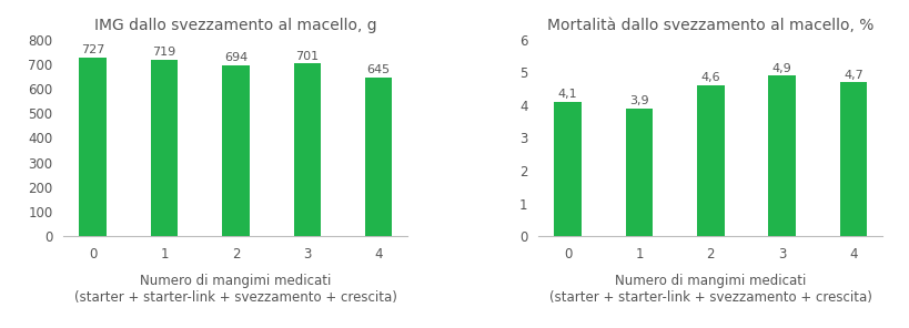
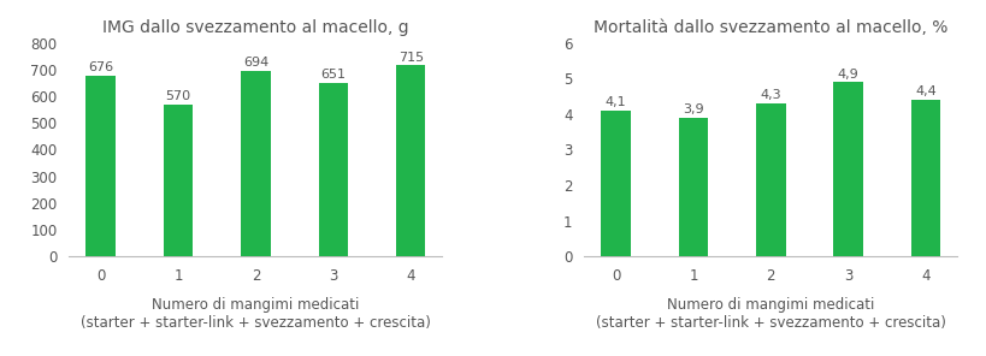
IMG dallo svezzamento al macello, g/0: 727 -> 676
IMG dallo svezzamento al macello, g/1: 719 -> 570
IMG dallo svezzamento al macello, g/3: 701 -> 651
IMG dallo svezzamento al macello, g/4: 645 -> 715
Mortalità dallo svezzamento al macello, %/2: 4,6 -> 4,3
Mortalità dallo svezzamento al macello, %/4: 4,7 -> 4,4
